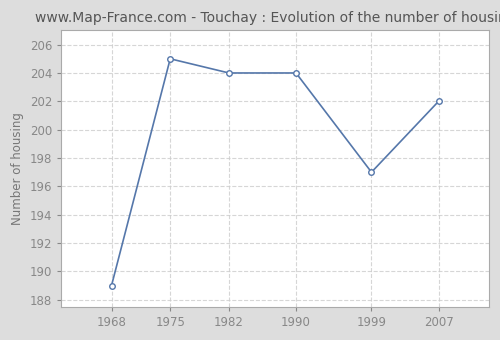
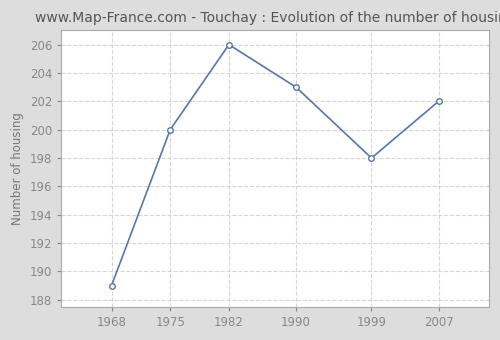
1975: 205 -> 200
1982: 204 -> 206
1990: 204 -> 203
1999: 197 -> 198
